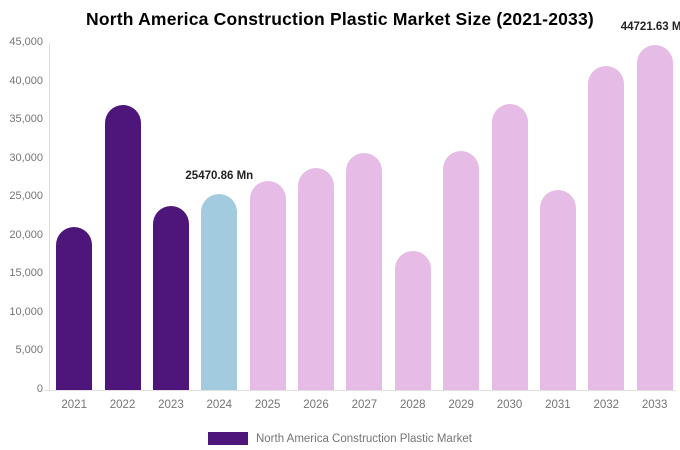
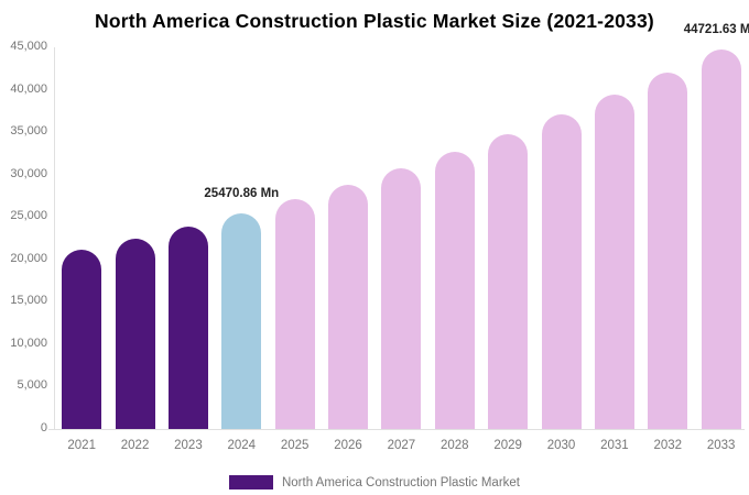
2022: 37000 -> 22000
2028: 18000 -> 33000
2029: 31000 -> 35000
2031: 26000 -> 39000
